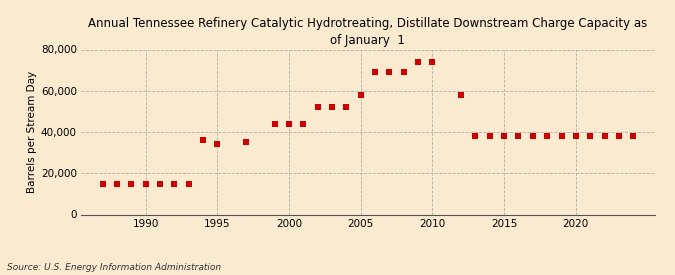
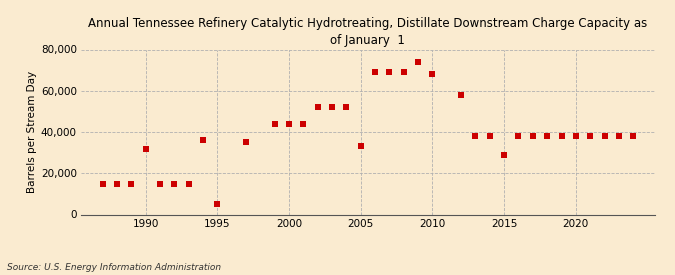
1990: 15,000 -> 32,000
1995: 34,000 -> 5,000
2005: 58,000 -> 33,000
2010: 74,000 -> 68,000
2015: 38,000 -> 29,000
